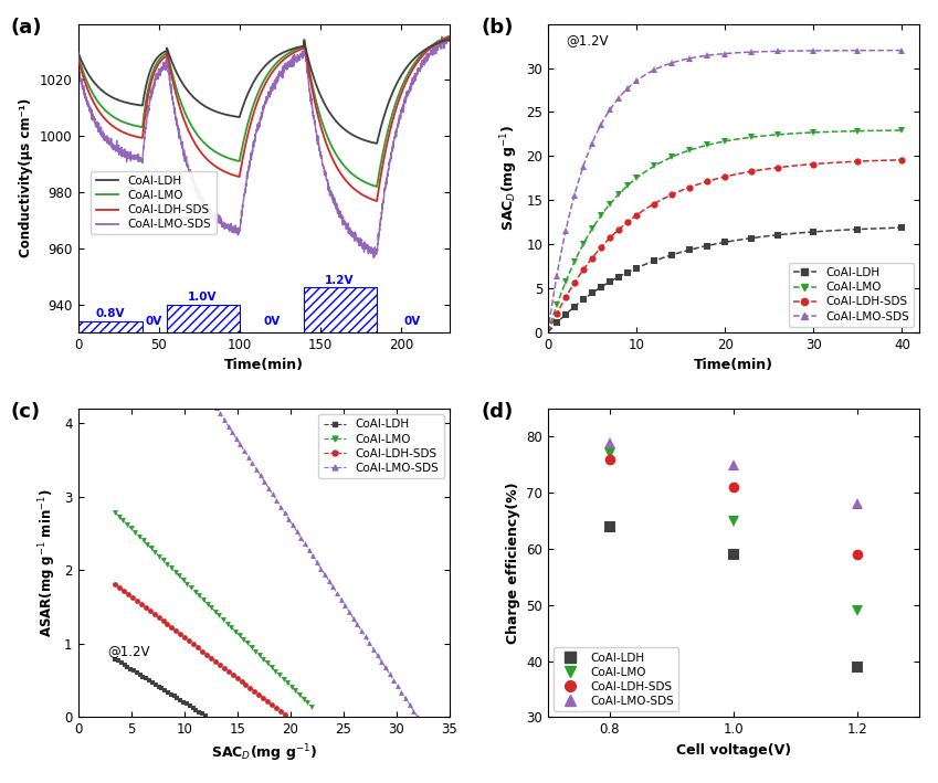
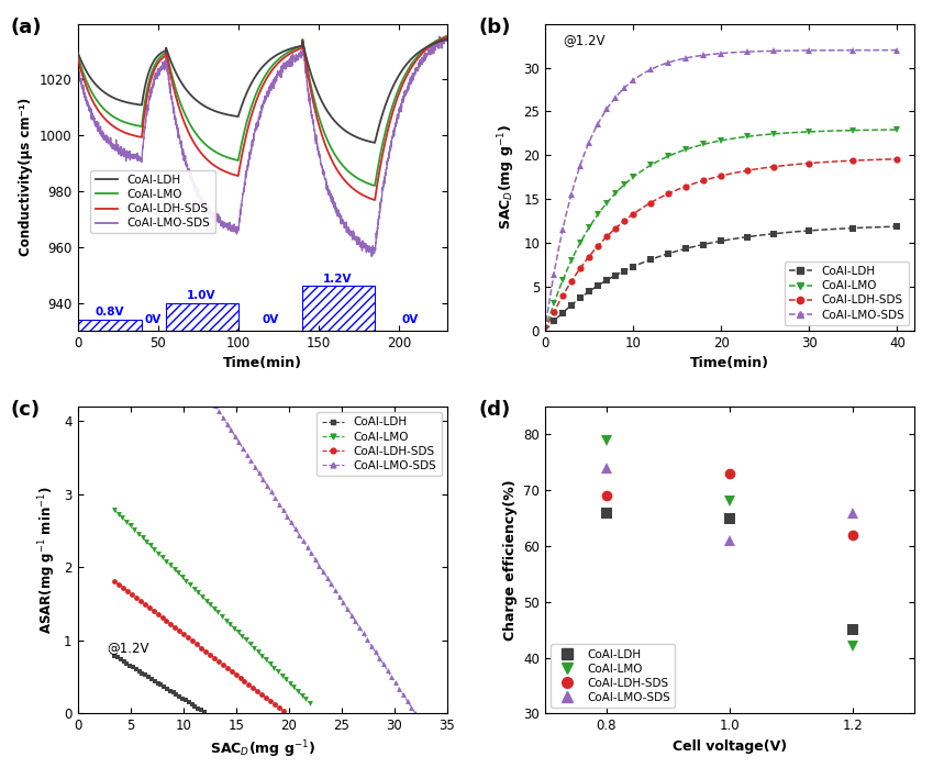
CoAl-LDH/0.8: 64 -> 66
CoAl-LMO/0.8: 77 -> 79
CoAl-LDH-SDS/0.8: 76 -> 69
CoAl-LMO-SDS/0.8: 79 -> 74
CoAl-LDH/1.0: 59 -> 65
CoAl-LMO/1.0: 65 -> 68
CoAl-LDH-SDS/1.0: 71 -> 73
CoAl-LMO-SDS/1.0: 75 -> 61
CoAl-LDH/1.2: 39 -> 45
CoAl-LMO/1.2: 49 -> 42
CoAl-LDH-SDS/1.2: 59 -> 62
CoAl-LMO-SDS/1.2: 68 -> 66
